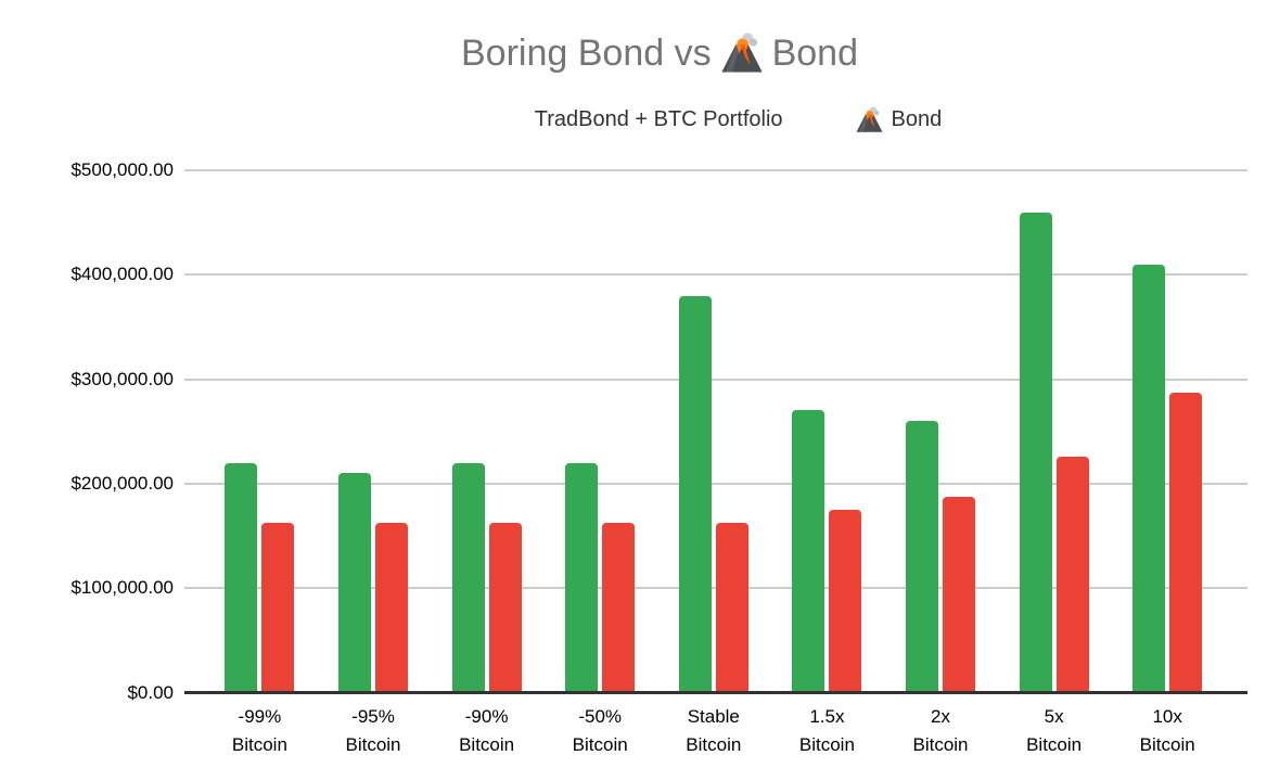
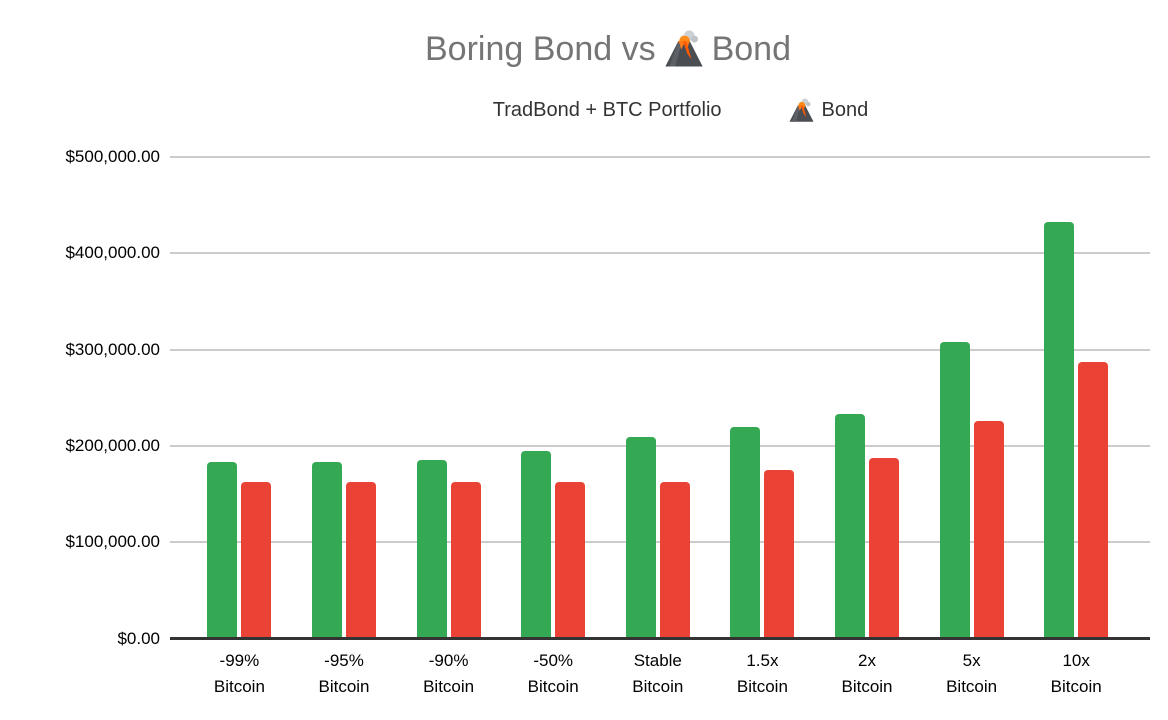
TradBond + BTC Portfolio/-99% Bitcoin: $220000 -> $180000
TradBond + BTC Portfolio/-95% Bitcoin: $210000 -> $180000
TradBond + BTC Portfolio/-90% Bitcoin: $220000 -> $180000
TradBond + BTC Portfolio/-50% Bitcoin: $220000 -> $200000
TradBond + BTC Portfolio/Stable Bitcoin: $380000 -> $210000
TradBond + BTC Portfolio/1.5x Bitcoin: $270000 -> $220000
TradBond + BTC Portfolio/2x Bitcoin: $260000 -> $230000
TradBond + BTC Portfolio/5x Bitcoin: $460000 -> $310000
TradBond + BTC Portfolio/10x Bitcoin: $410000 -> $430000
